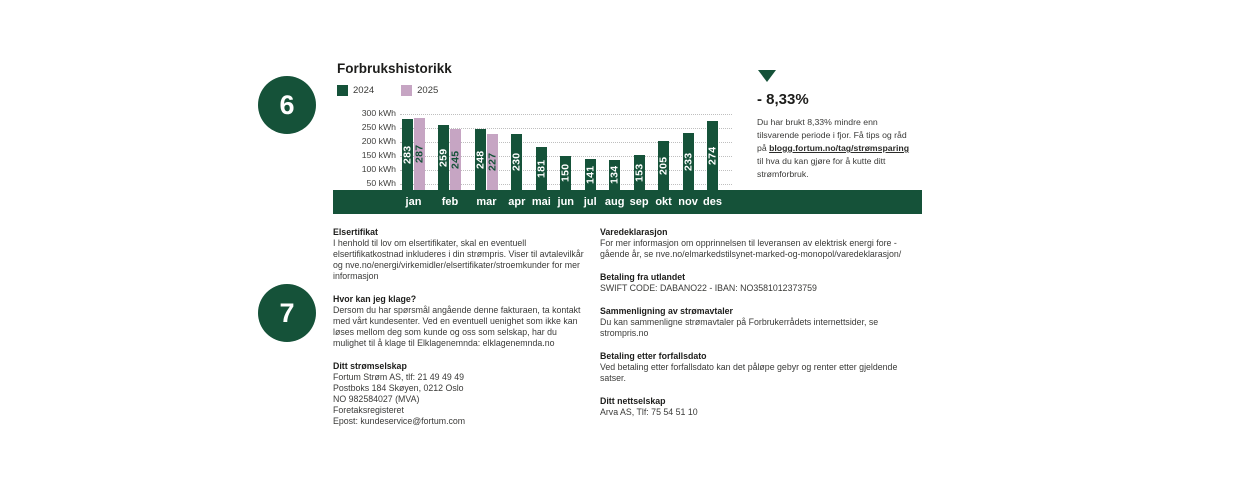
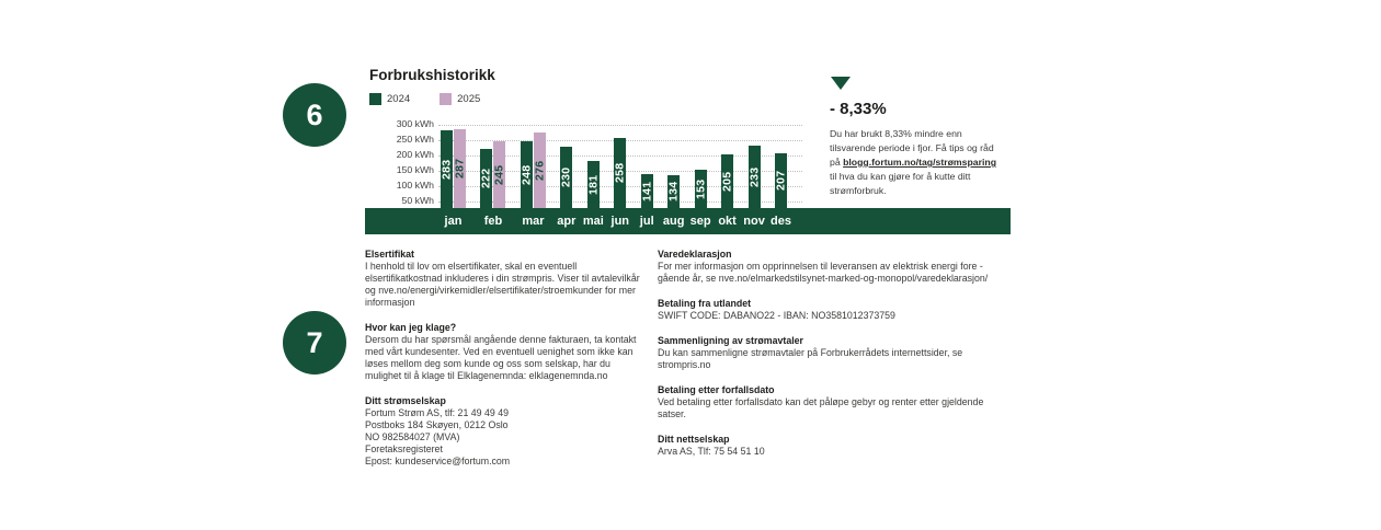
2024/feb: 259 -> 222
2025/mar: 227 -> 276
2024/jun: 150 -> 258
2024/des: 274 -> 207
